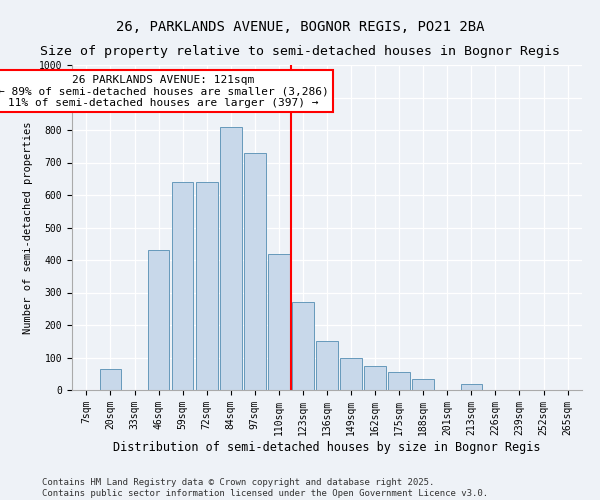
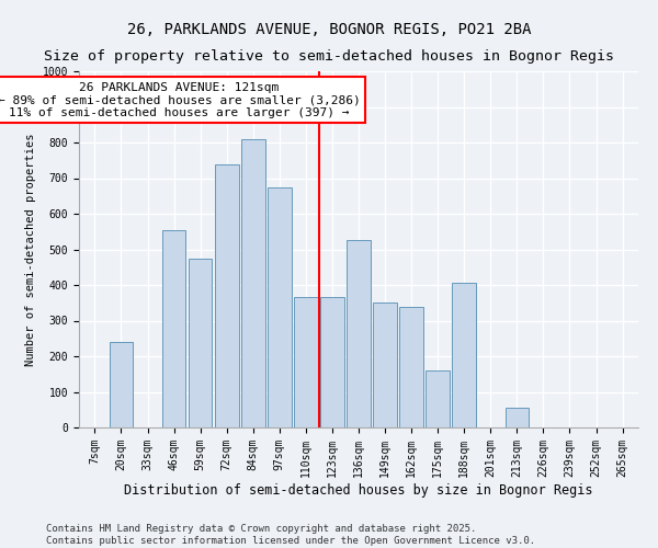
20sqm: 65 -> 240
46sqm: 430 -> 555
59sqm: 640 -> 475
72sqm: 640 -> 740
97sqm: 730 -> 675
110sqm: 420 -> 365
123sqm: 270 -> 365
136sqm: 150 -> 525
149sqm: 100 -> 350
162sqm: 75 -> 340
175sqm: 55 -> 160
188sqm: 35 -> 405
213sqm: 20 -> 55
